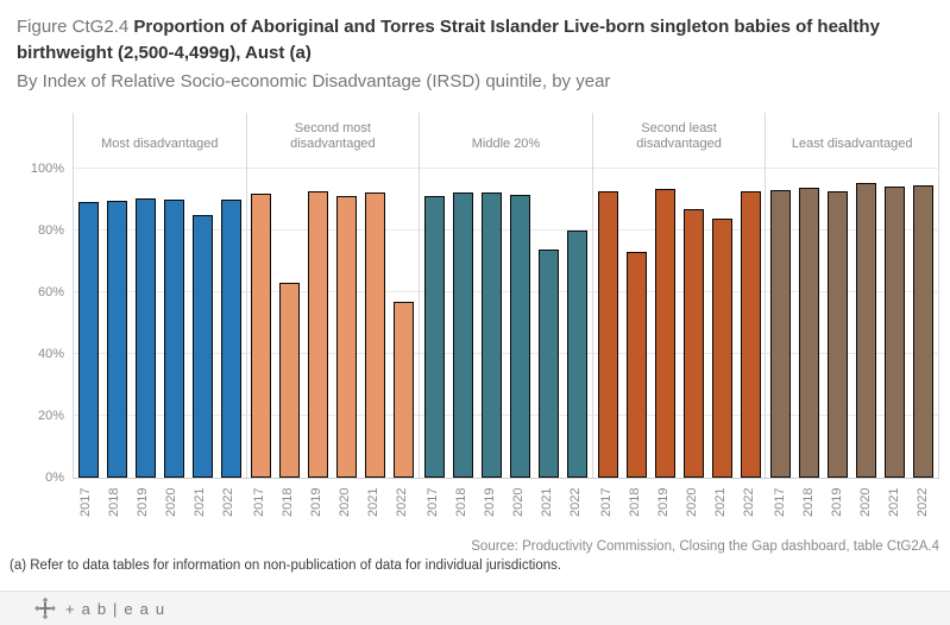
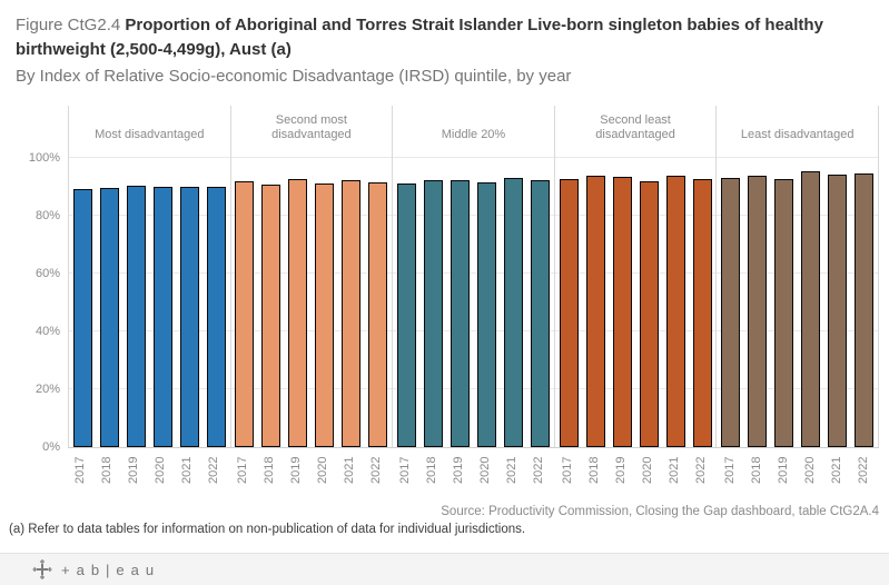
Second most disadvantaged/2018: 63% -> 91%
Second least disadvantaged/2018: 73% -> 94%
Second least disadvantaged/2020: 87% -> 92%
Most disadvantaged/2021: 85% -> 90%
Middle 20%/2021: 74% -> 93%
Second least disadvantaged/2021: 84% -> 94%
Second most disadvantaged/2022: 57% -> 91%
Middle 20%/2022: 80% -> 92%
